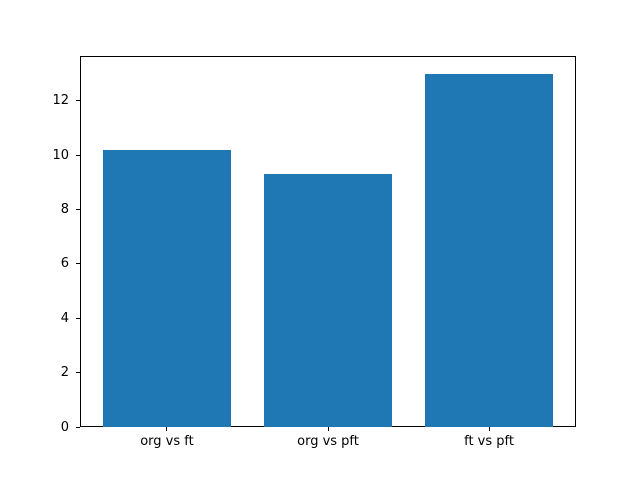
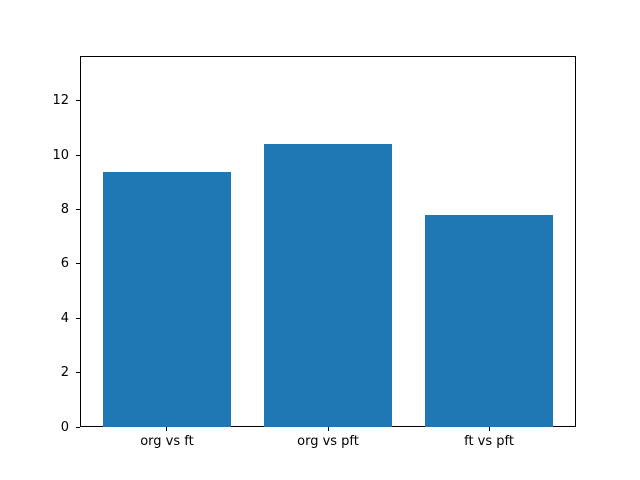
org vs ft: 10.2 -> 9.4
org vs pft: 9.3 -> 10.4
ft vs pft: 13.0 -> 7.8
